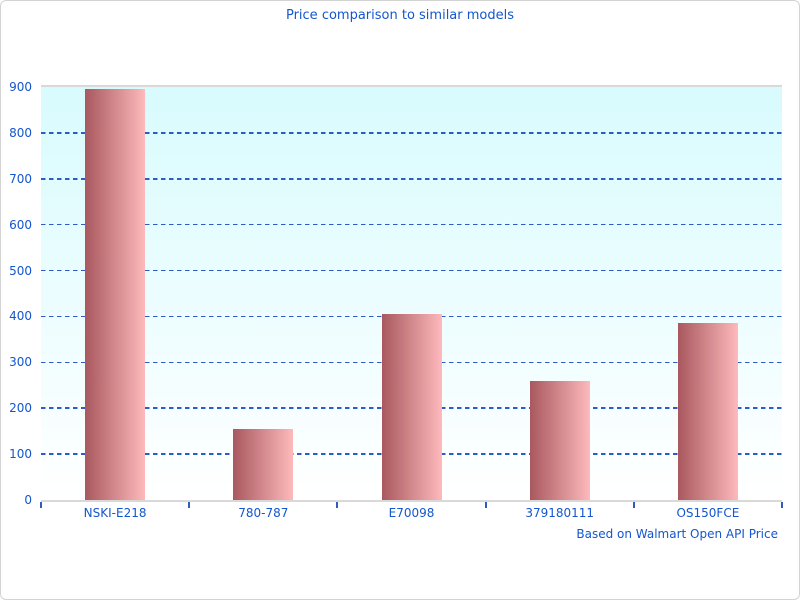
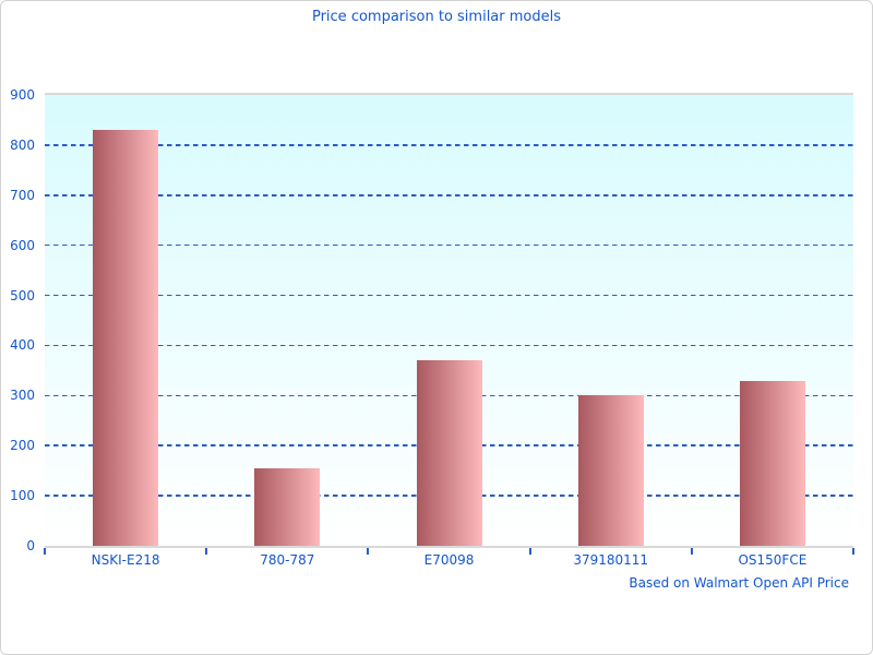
NSKI-E218: 900 -> 830
E70098: 400 -> 370
379180111: 260 -> 300
OS150FCE: 380 -> 330
